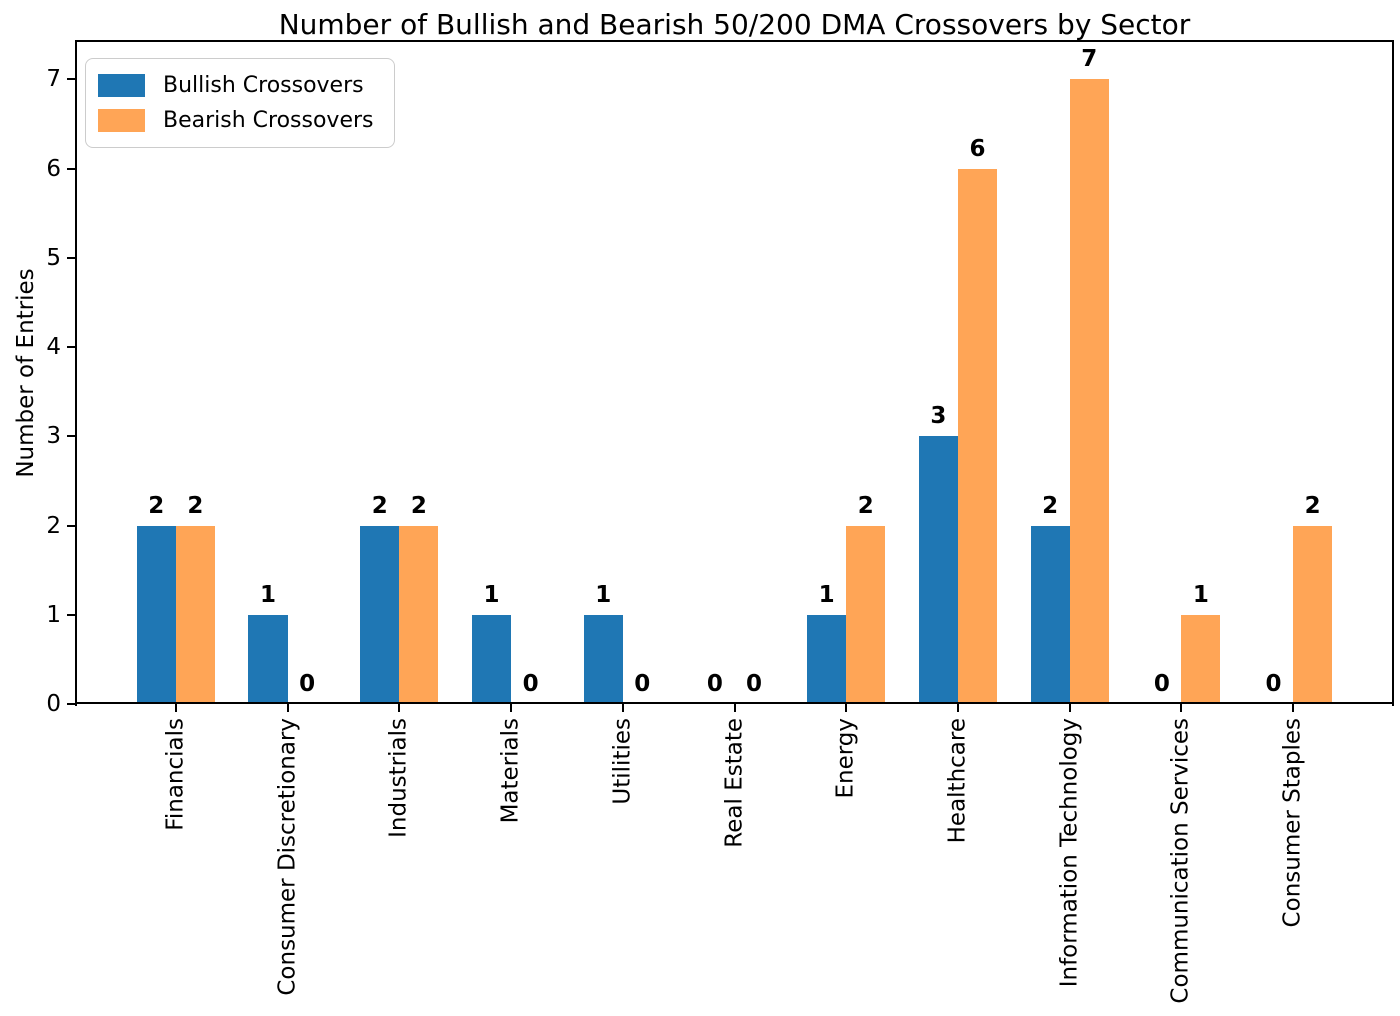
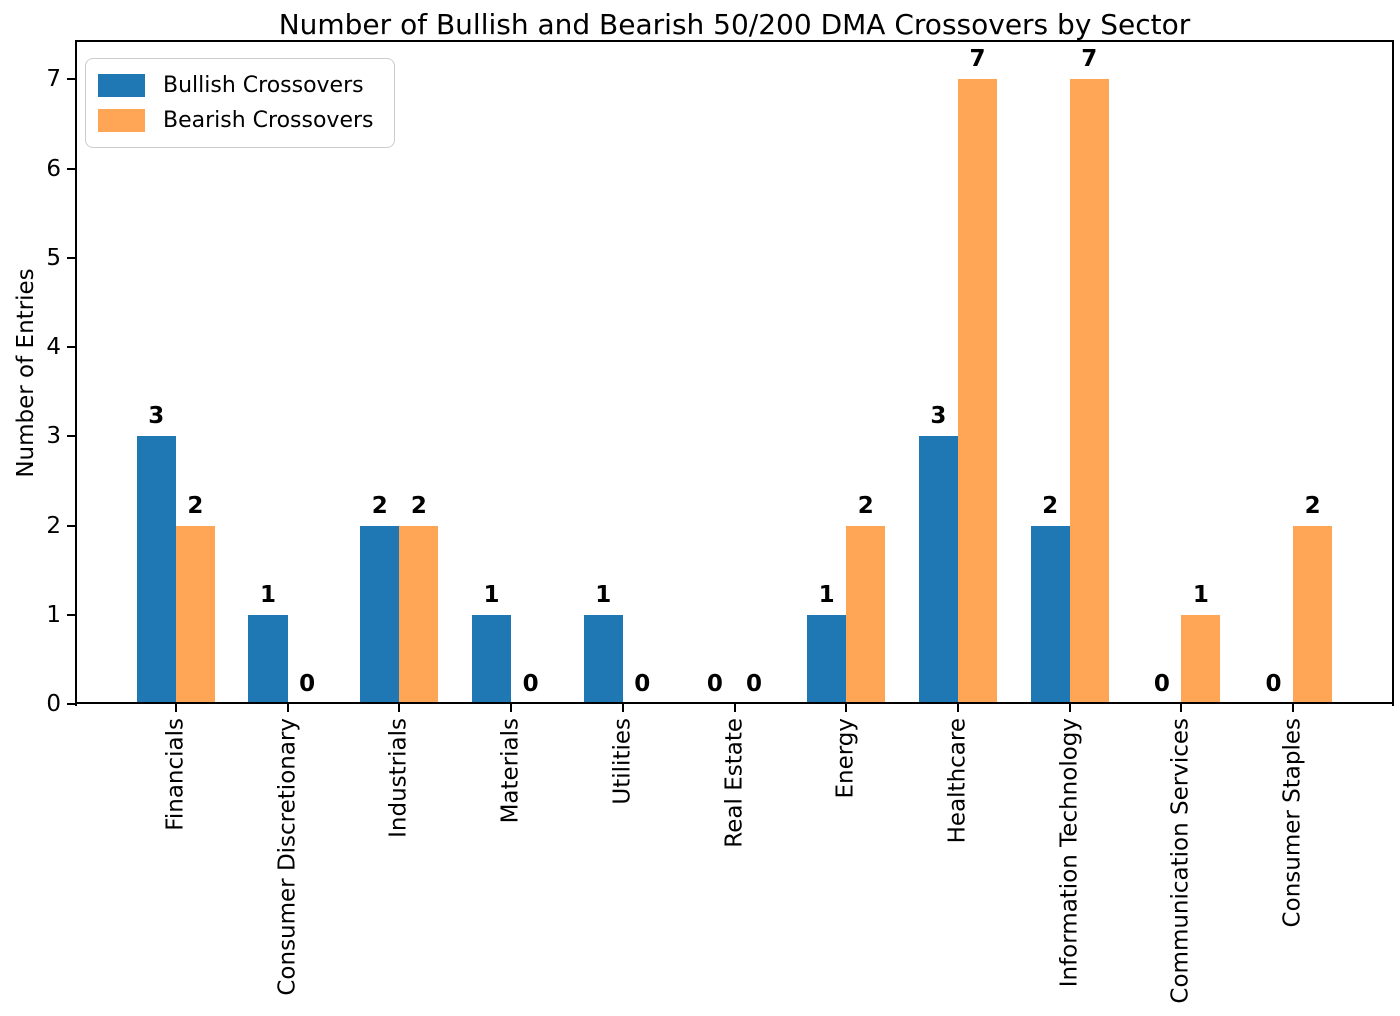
Bullish Crossovers/Financials: 2 -> 3
Bearish Crossovers/Healthcare: 6 -> 7
